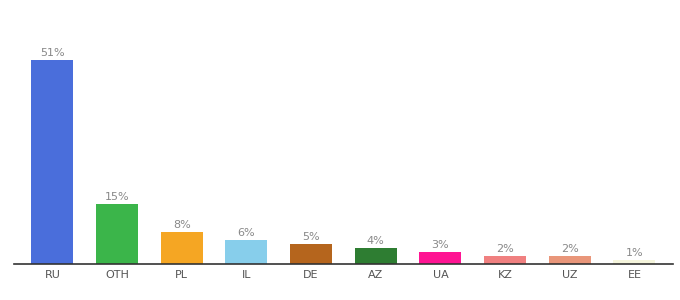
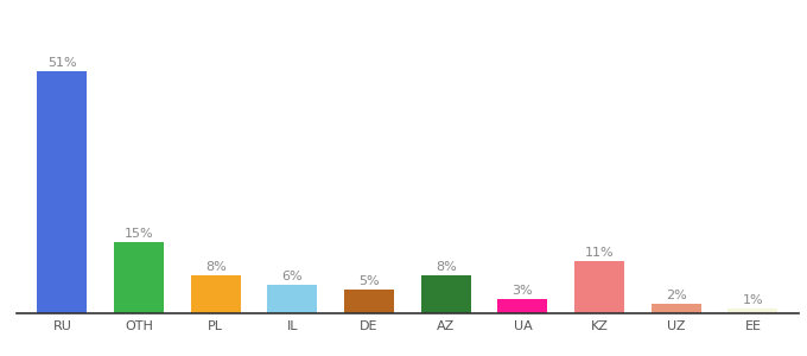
AZ: 4% -> 8%
KZ: 2% -> 11%
